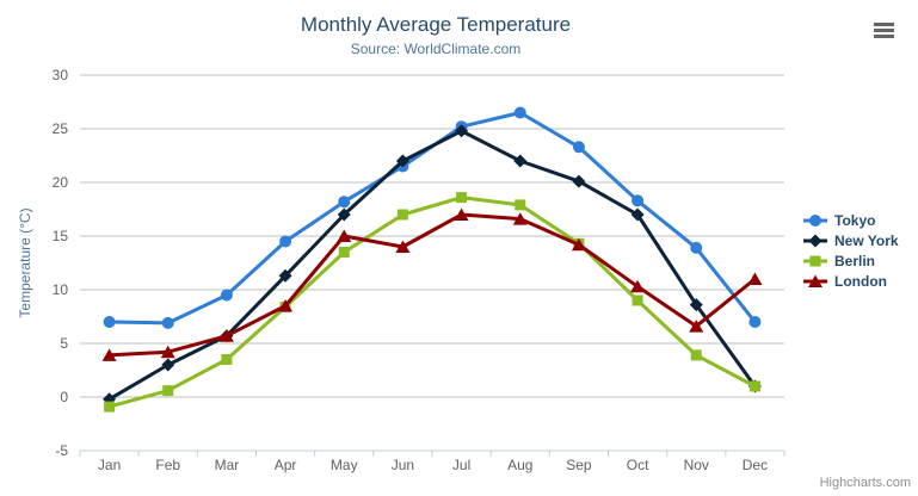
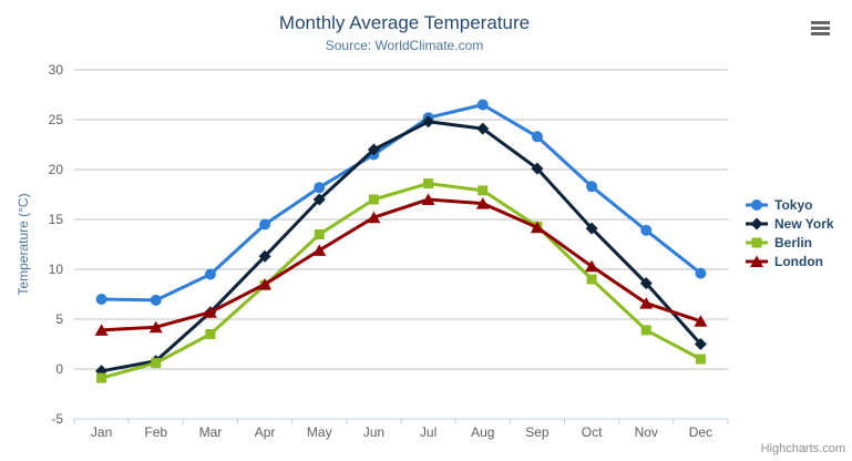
New York/Feb: 3 -> 1
London/May: 15 -> 12
London/Jun: 14 -> 15
New York/Aug: 22 -> 24
New York/Oct: 17 -> 14
Tokyo/Dec: 7 -> 10
New York/Dec: 1 -> 2
London/Dec: 11 -> 5
